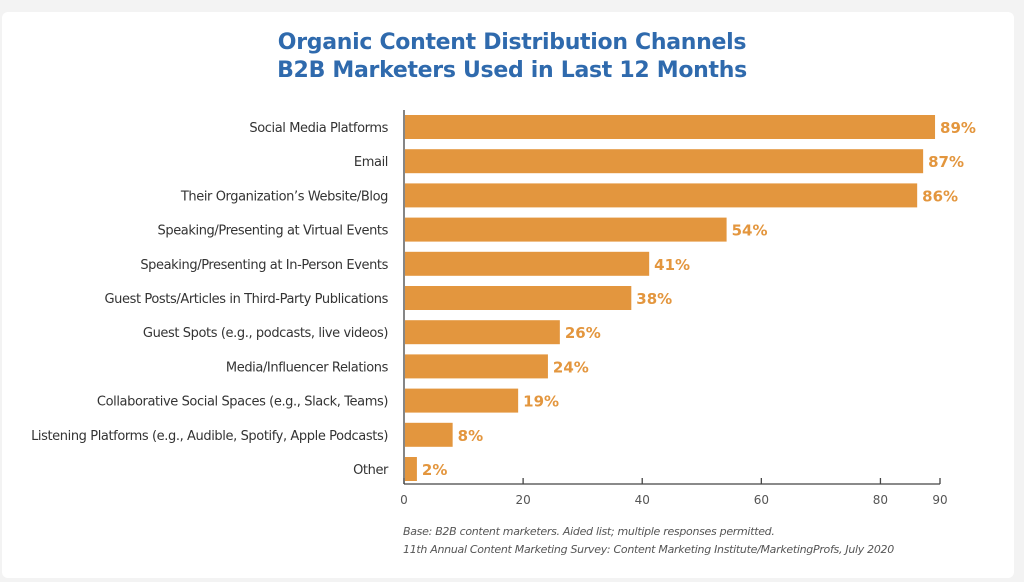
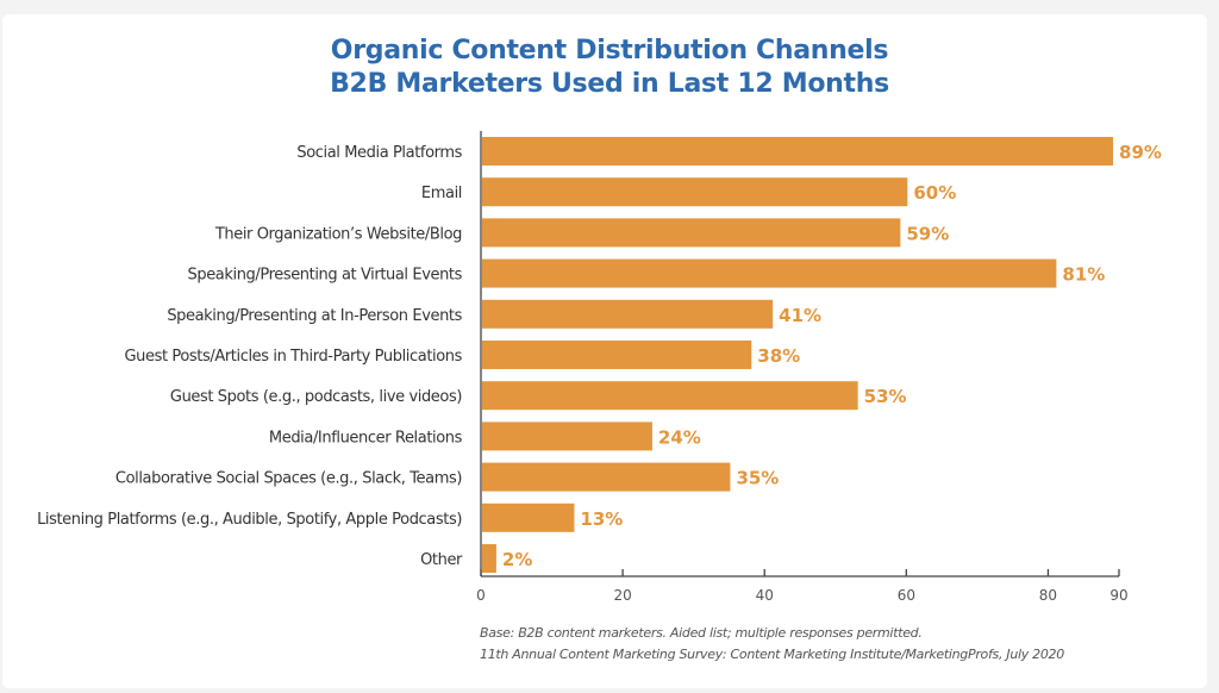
Email: 87% -> 60%
Their Organization’s Website/Blog: 86% -> 59%
Speaking/Presenting at Virtual Events: 54% -> 81%
Guest Spots (e.g., podcasts, live videos): 26% -> 53%
Collaborative Social Spaces (e.g., Slack, Teams): 19% -> 35%
Listening Platforms (e.g., Audible, Spotify, Apple Podcasts): 8% -> 13%
